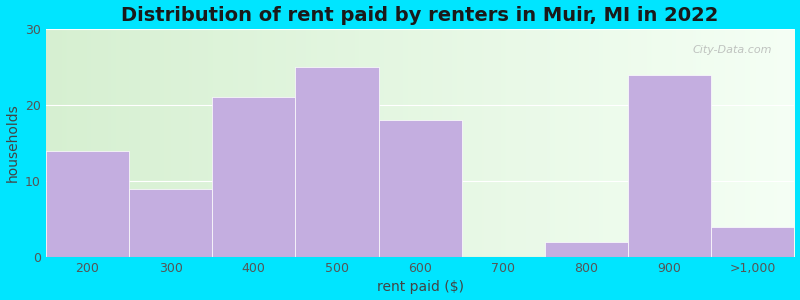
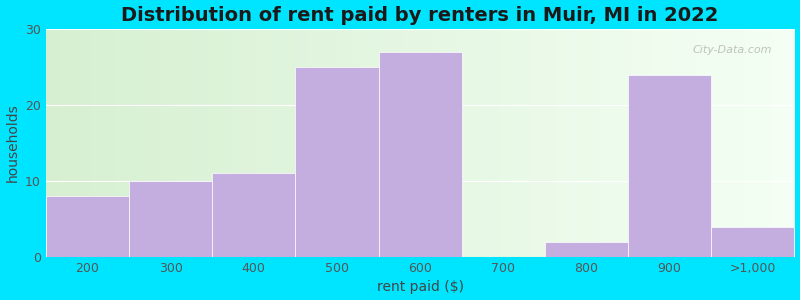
200: 14 -> 8
300: 9 -> 10
400: 21 -> 11
600: 18 -> 27
